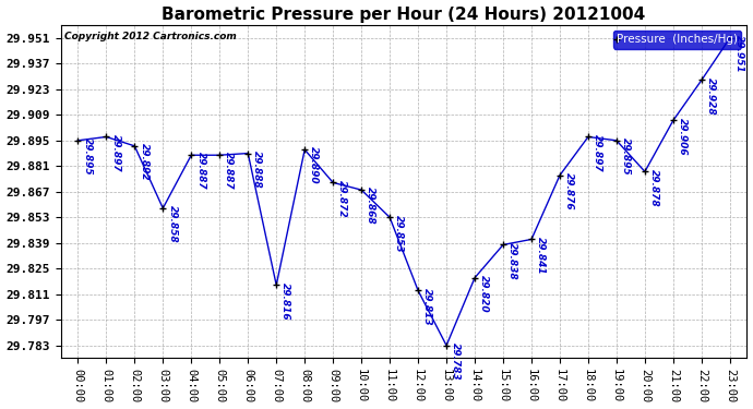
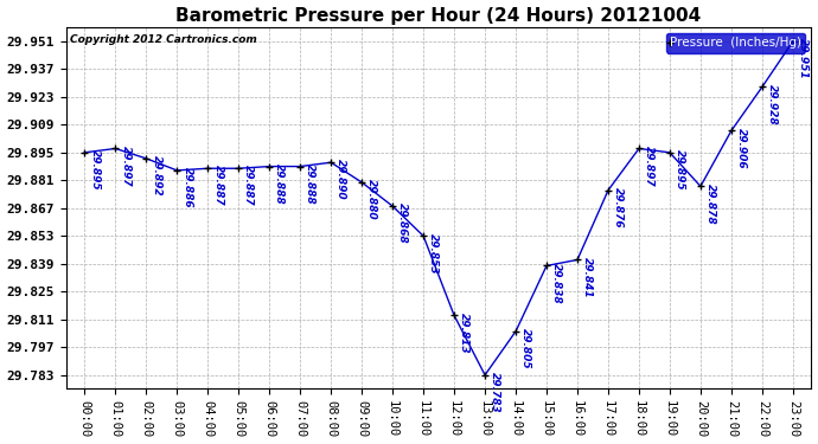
03:00: 29.858 -> 29.886
07:00: 29.816 -> 29.888
09:00: 29.872 -> 29.880
14:00: 29.820 -> 29.805
